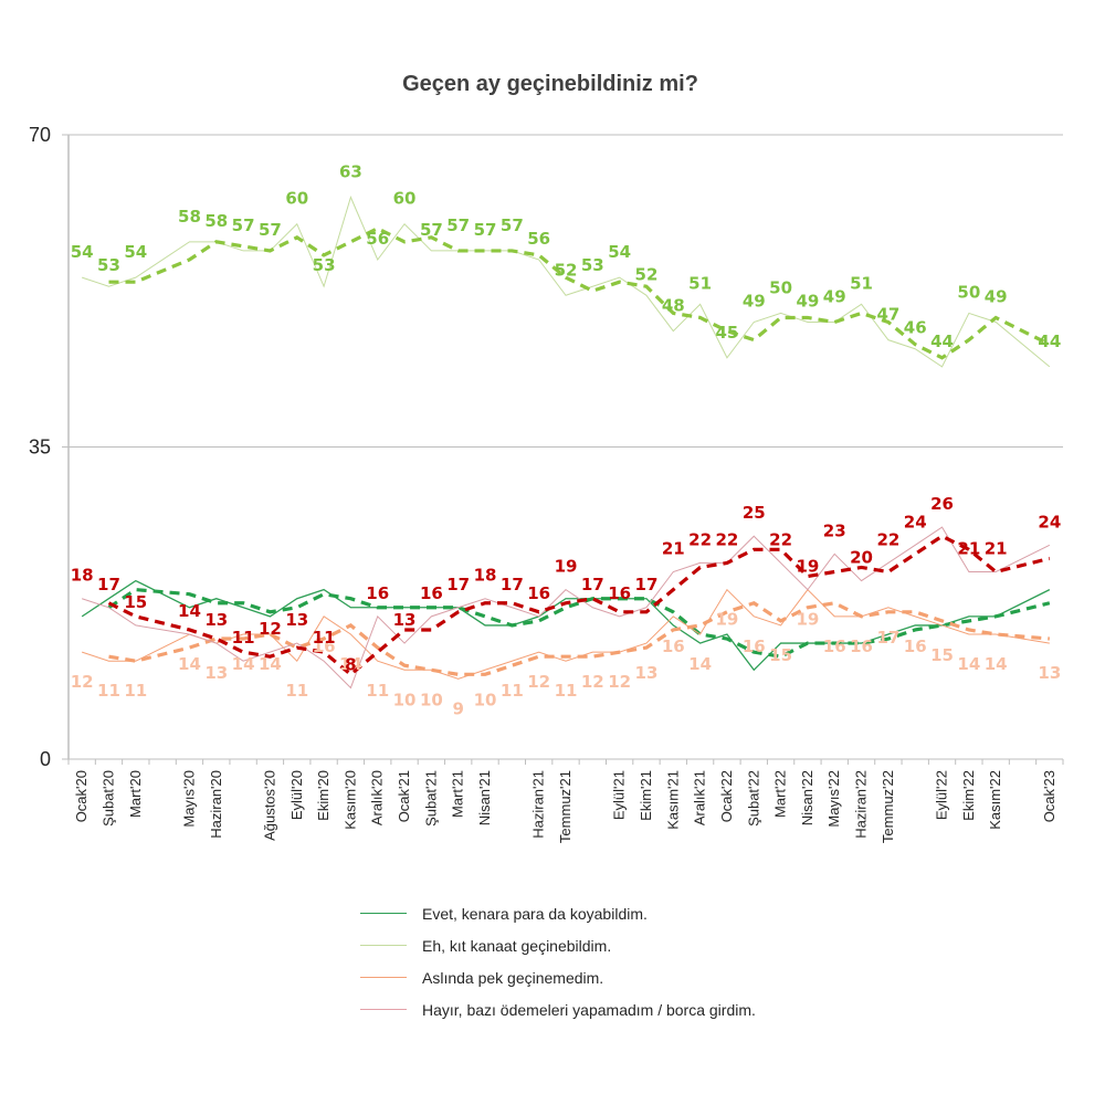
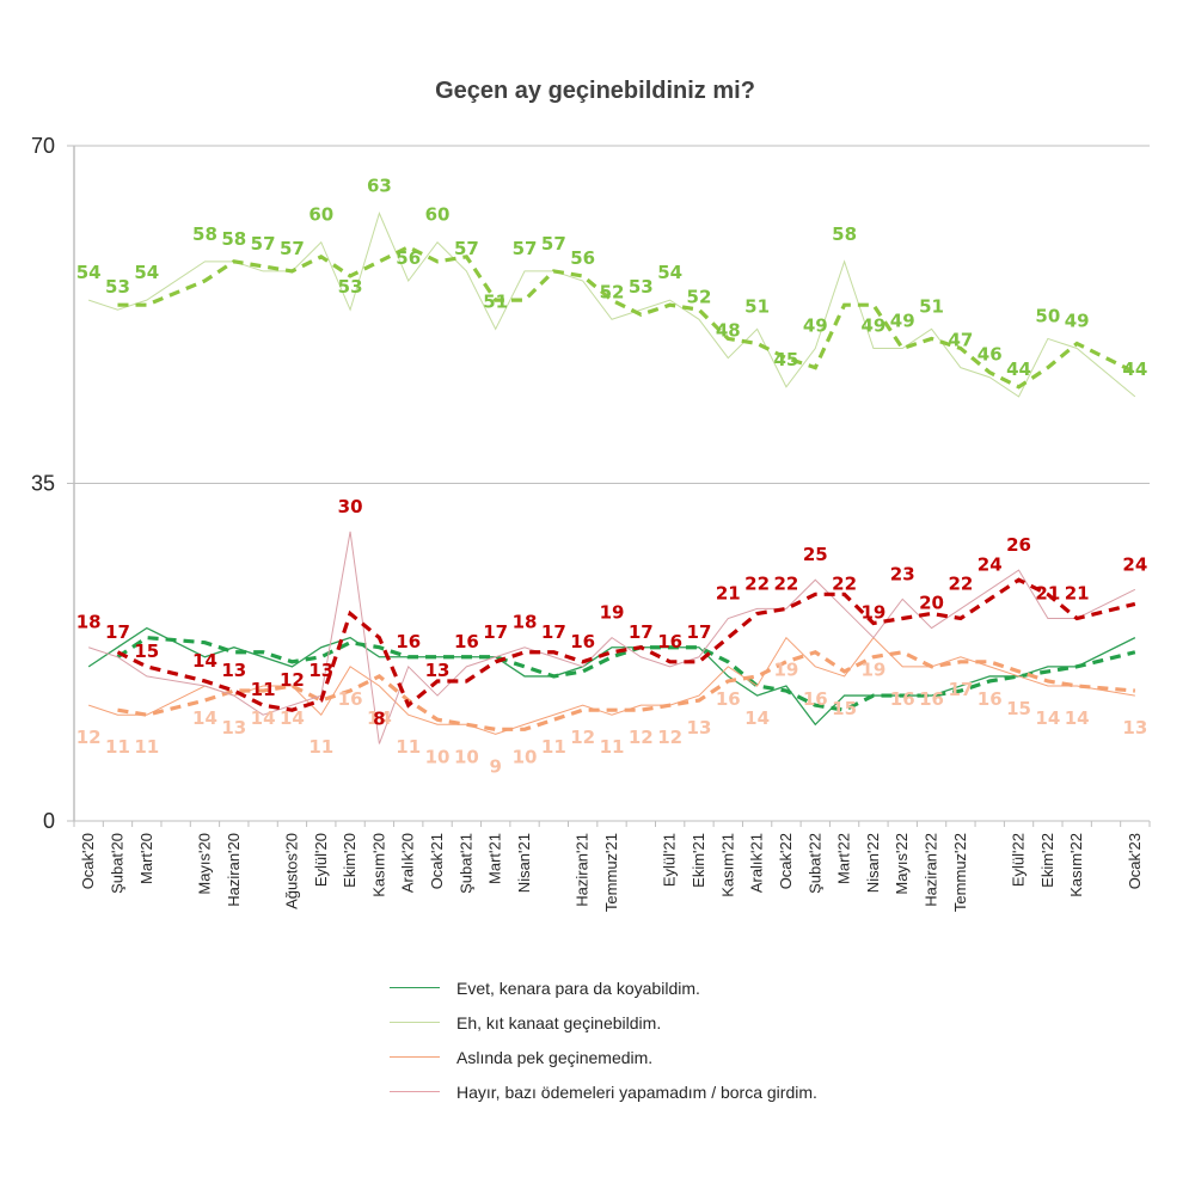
Hayır, bazı ödemeleri yapamadım / borca girdim./Ekim'20: 11 -> 30
Eh, kıt kanaat geçinebildim./Mart'21: 57 -> 51
Eh, kıt kanaat geçinebildim./Mart'22: 50 -> 58
